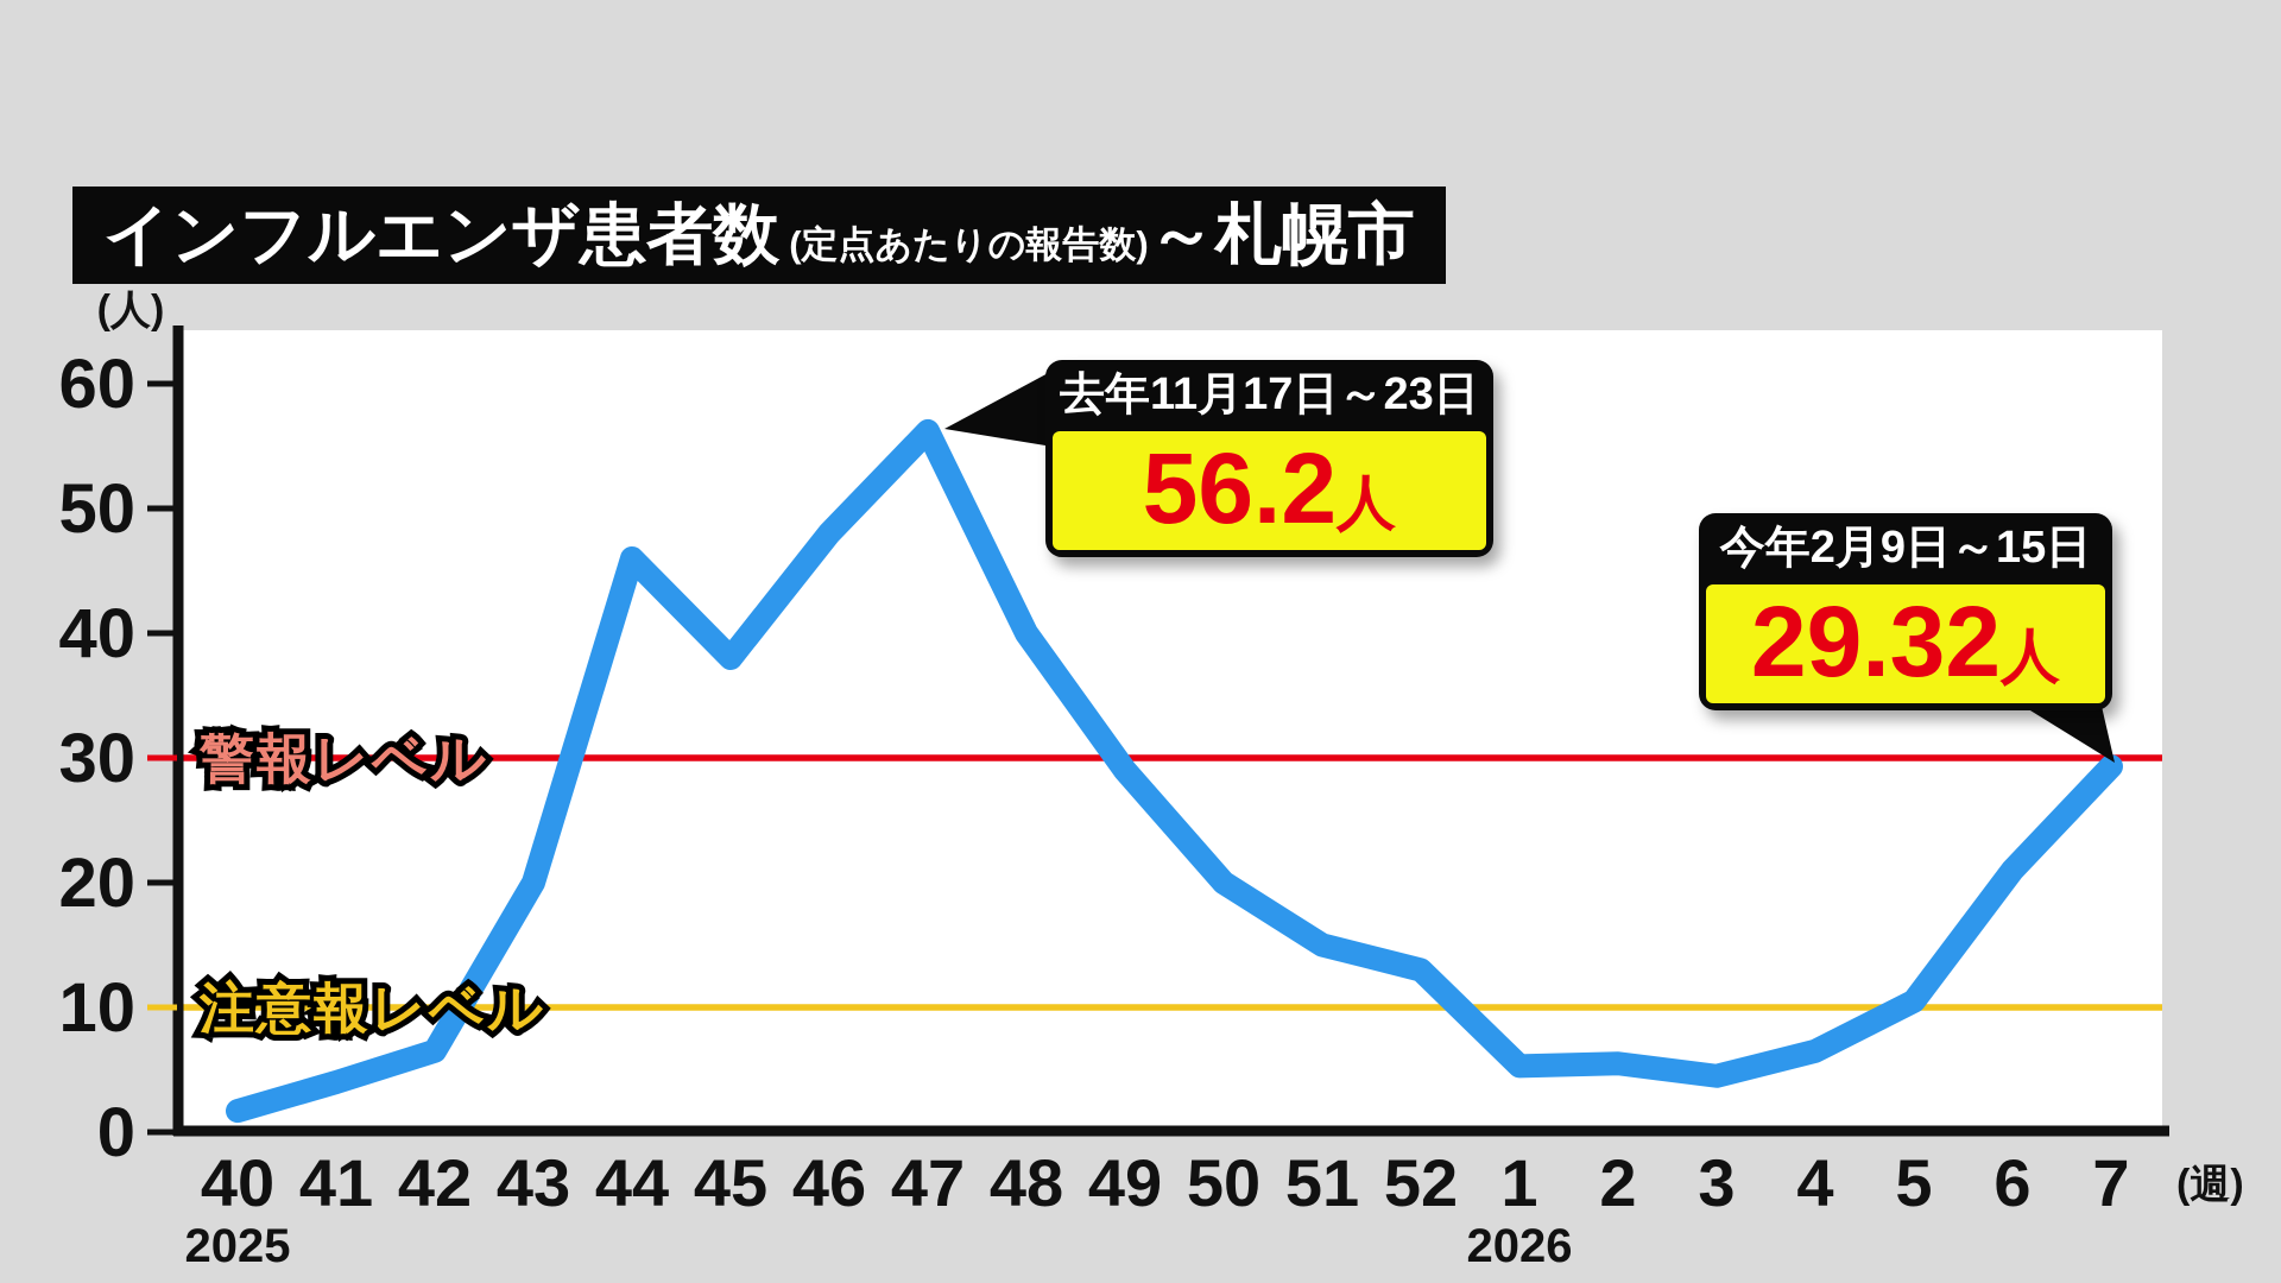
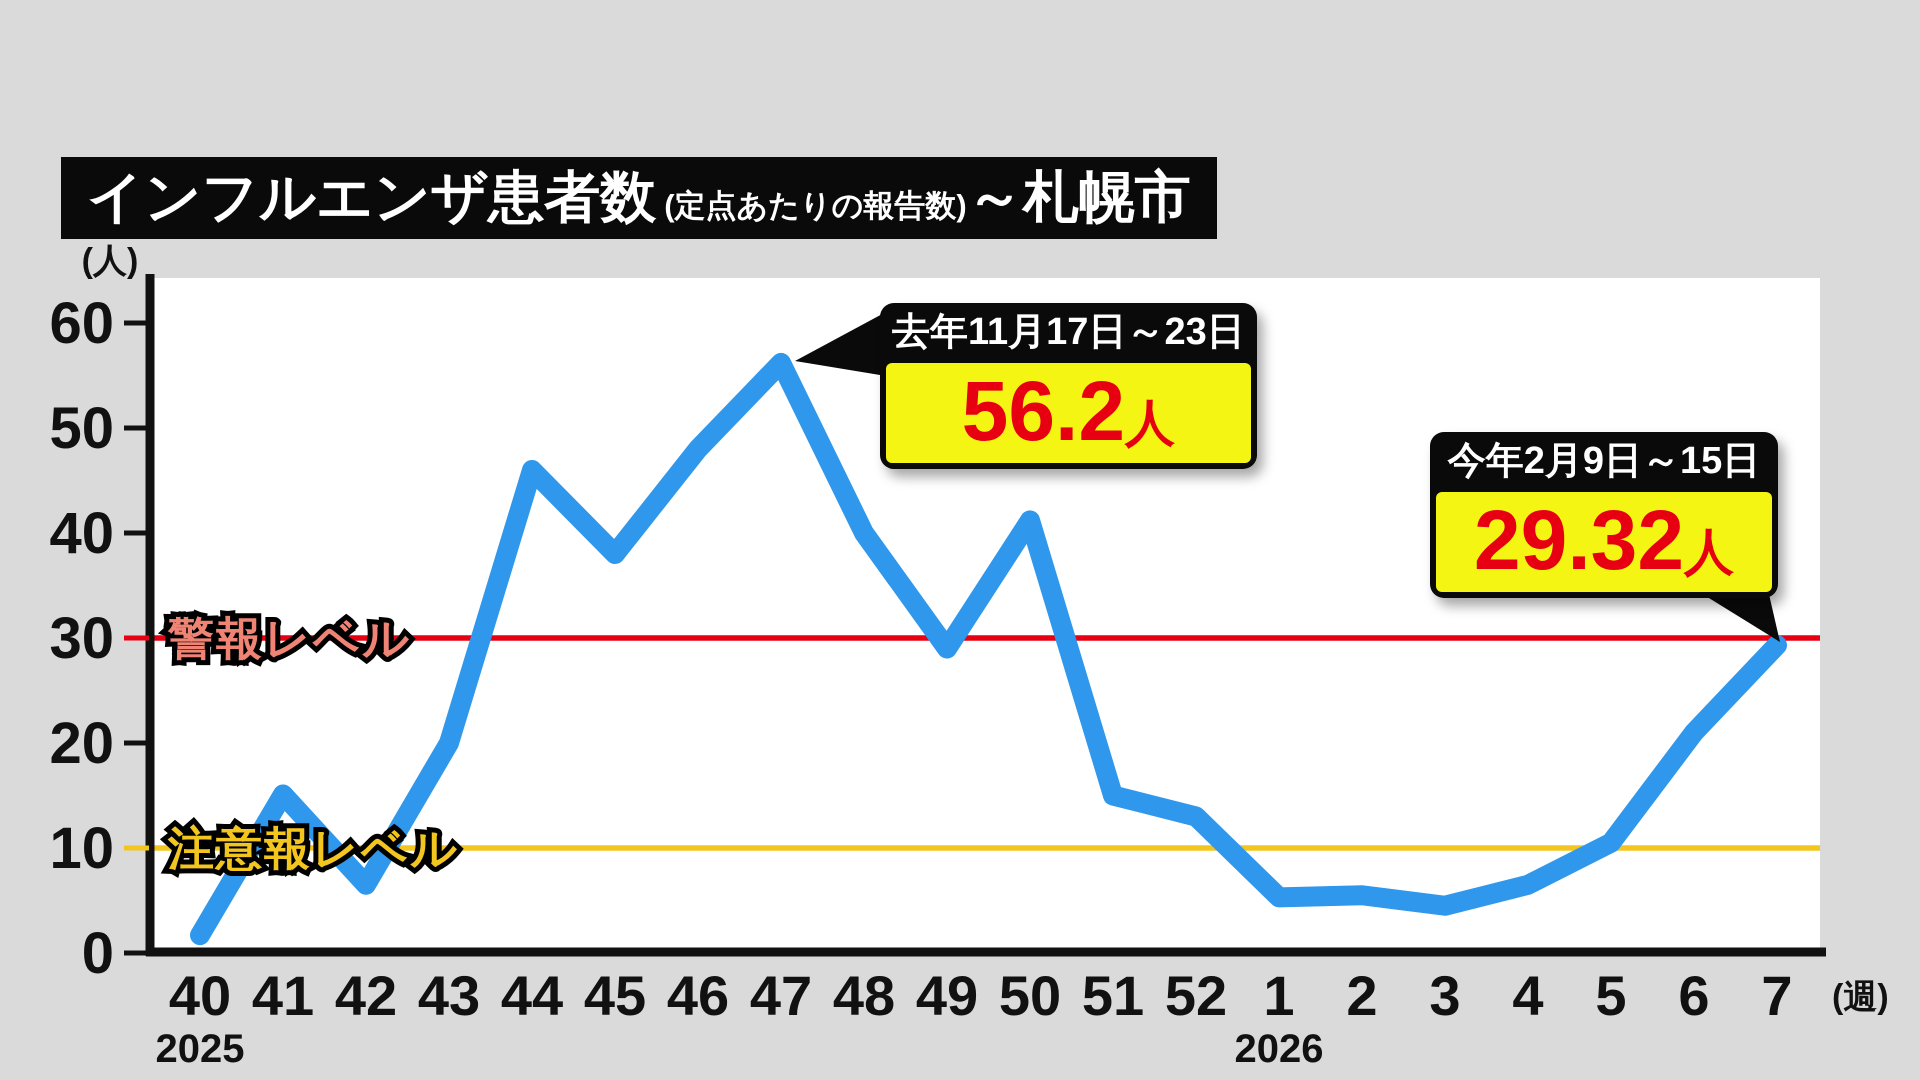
41: 4.0 -> 15.1
50: 20.0 -> 41.2
